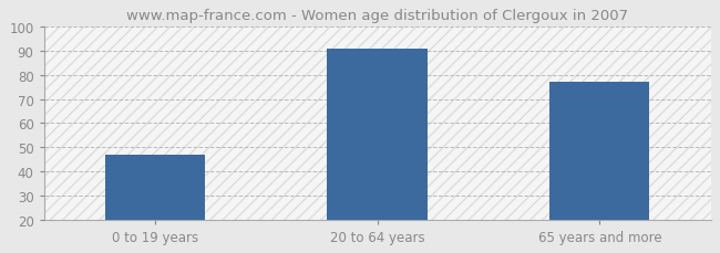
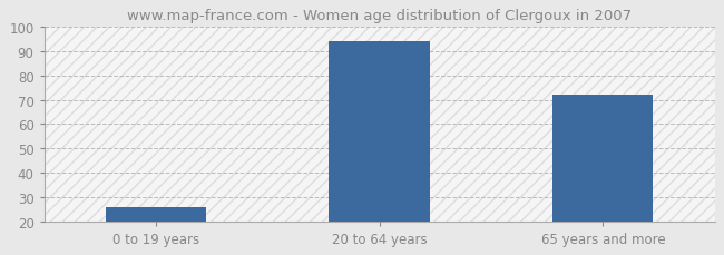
0 to 19 years: 47 -> 26
20 to 64 years: 91 -> 94
65 years and more: 77 -> 72
